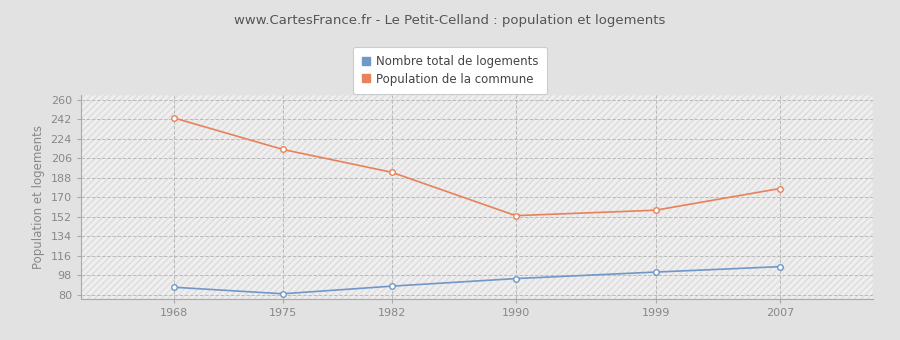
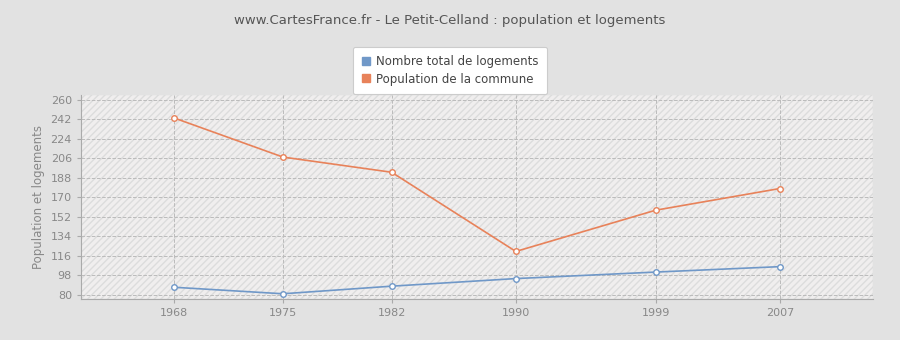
Population de la commune/1975: 214 -> 207
Population de la commune/1990: 153 -> 120
